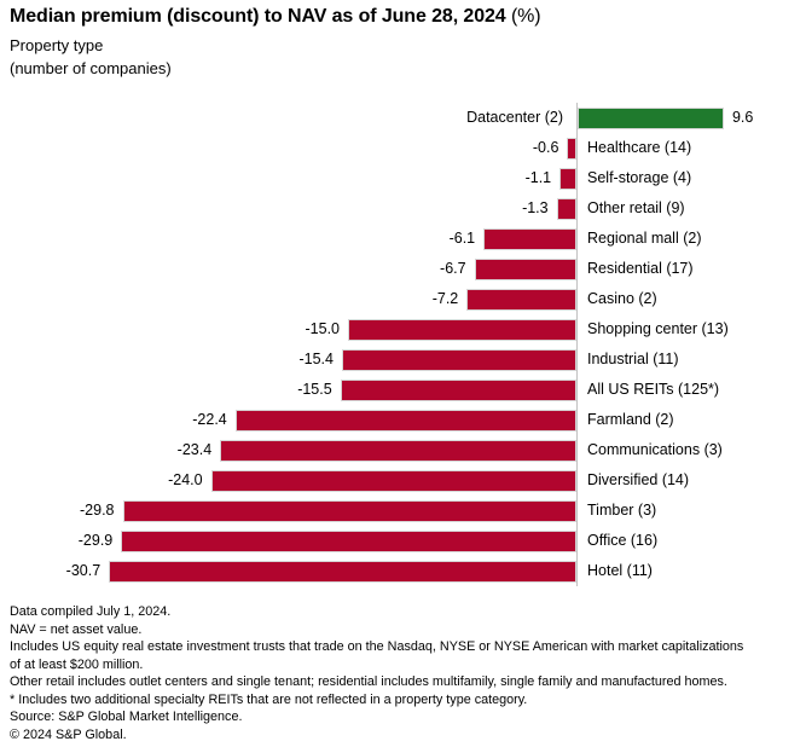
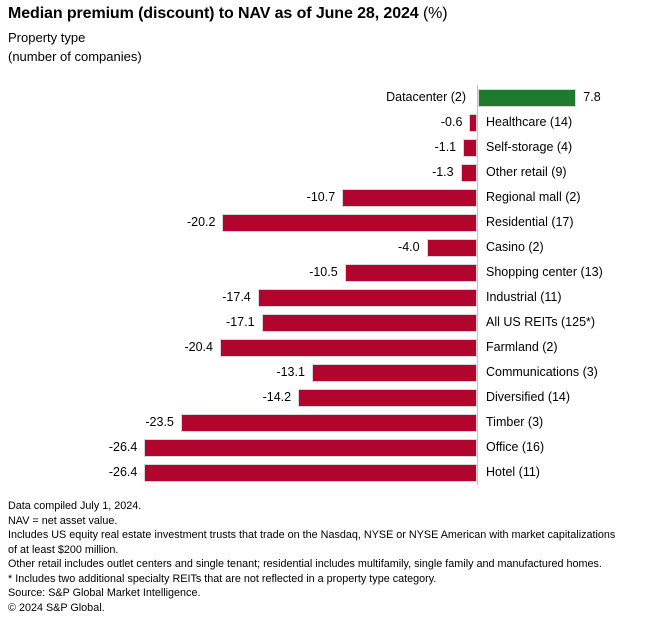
Datacenter (2): 9.6 -> 7.8
Regional mall (2): -6.1 -> -10.7
Residential (17): -6.7 -> -20.2
Casino (2): -7.2 -> -4.0
Shopping center (13): -15.0 -> -10.5
Industrial (11): -15.4 -> -17.4
All US REITs (125*): -15.5 -> -17.1
Farmland (2): -22.4 -> -20.4
Communications (3): -23.4 -> -13.1
Diversified (14): -24.0 -> -14.2
Timber (3): -29.8 -> -23.5
Office (16): -29.9 -> -26.4
Hotel (11): -30.7 -> -26.4
